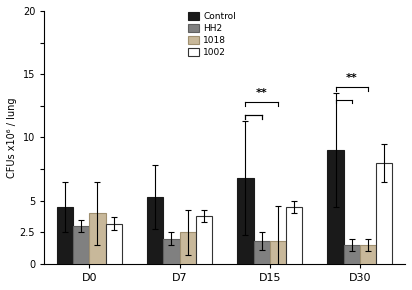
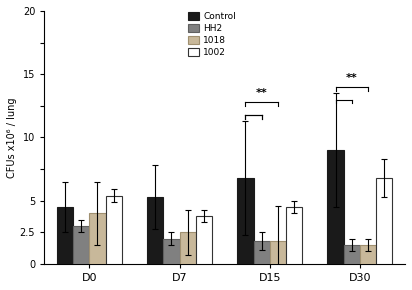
1002/D0: 3.2 -> 5.4
1002/D30: 8.0 -> 6.8
